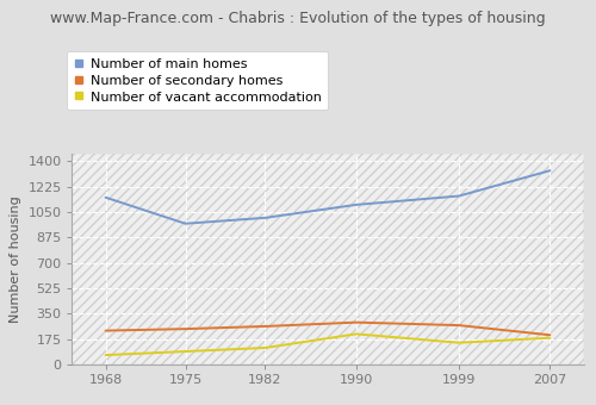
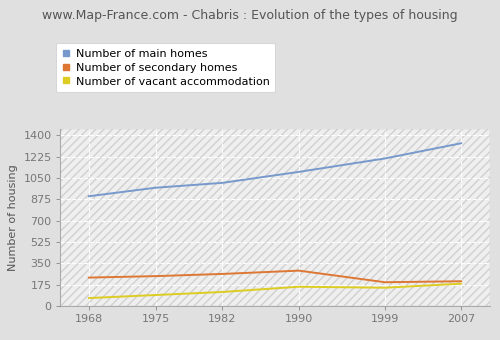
Number of main homes/1968: 1150 -> 900
Number of vacant accommodation/1990: 210 -> 160
Number of main homes/1999: 1160 -> 1210
Number of secondary homes/1999: 270 -> 200
